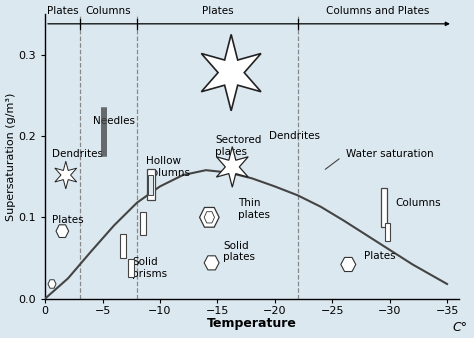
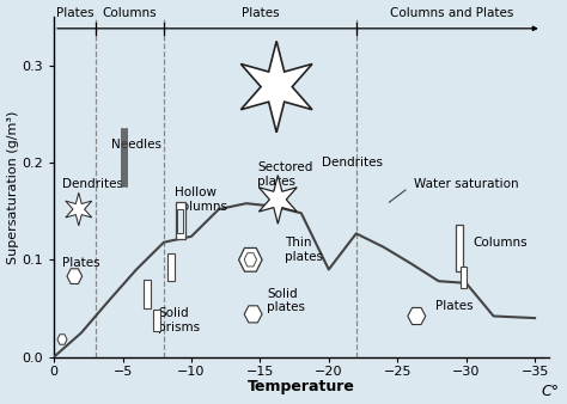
−10: 0.138 -> 0.124
−20: 0.138 -> 0.090
−30: 0.060 -> 0.076
−35: 0.018 -> 0.040
